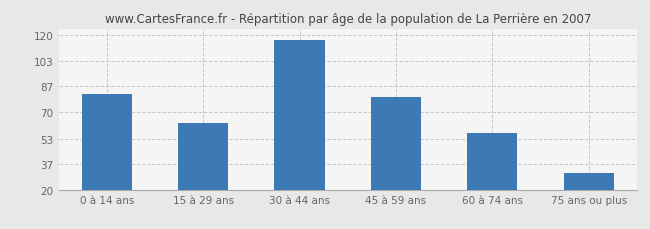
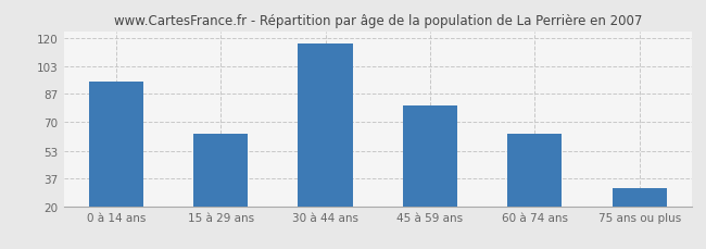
0 à 14 ans: 82 -> 94
60 à 74 ans: 57 -> 63
